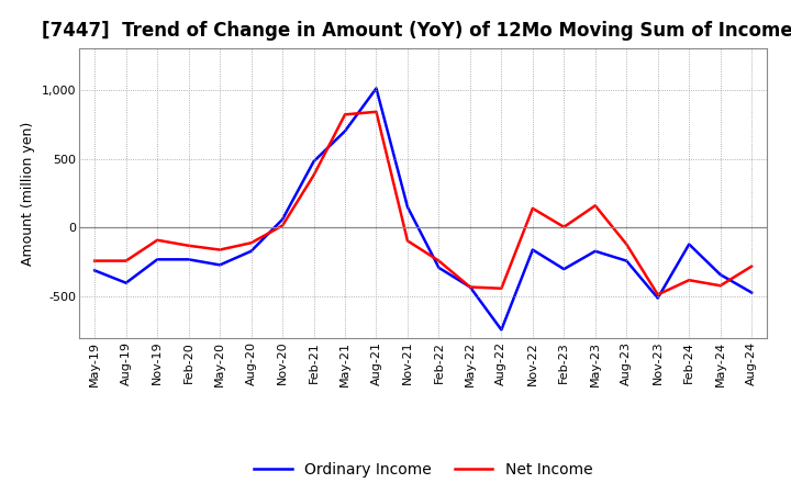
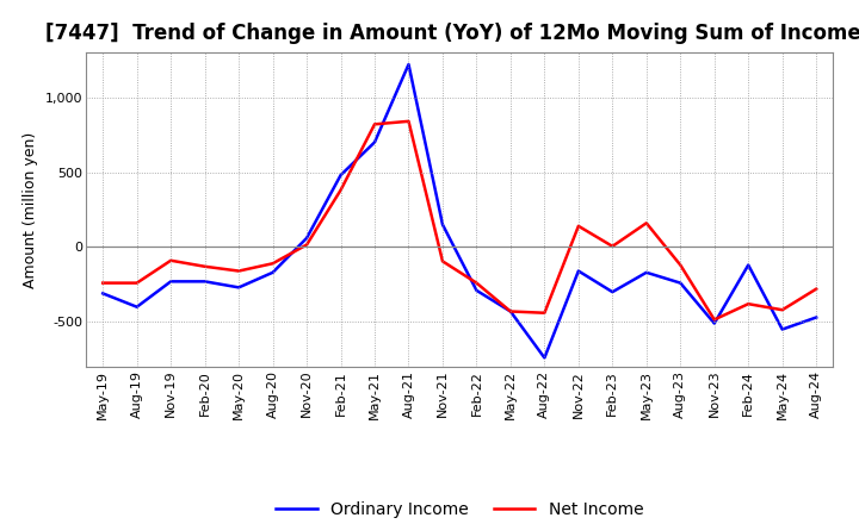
Ordinary Income/Aug-21: 1,010 -> 1,220
Ordinary Income/May-24: -340 -> -550
